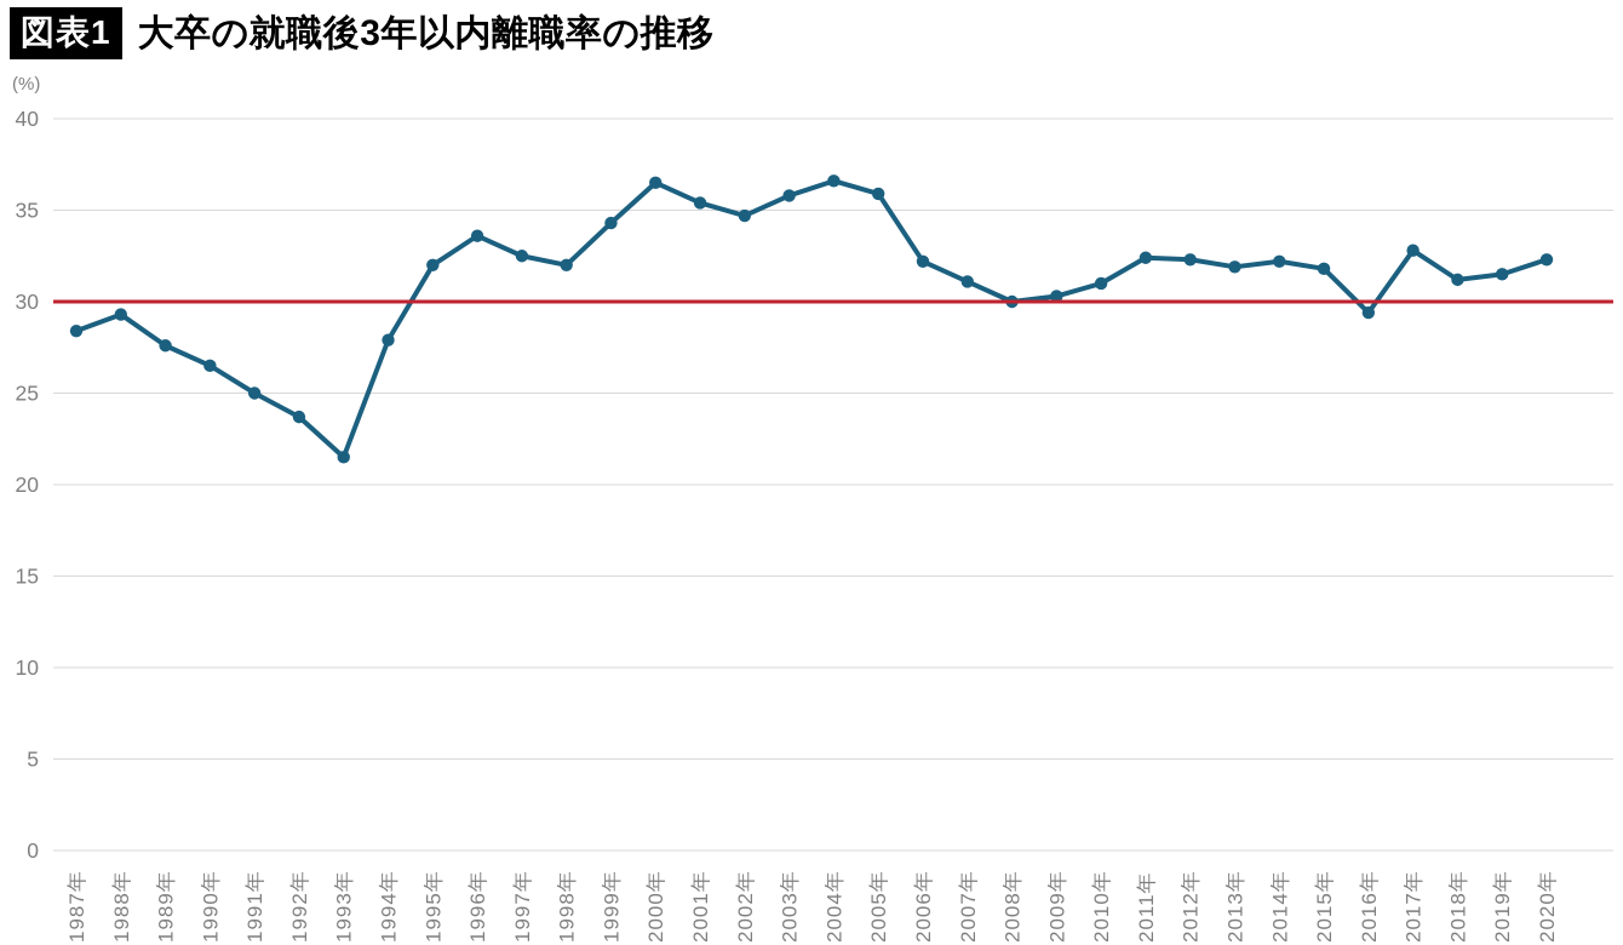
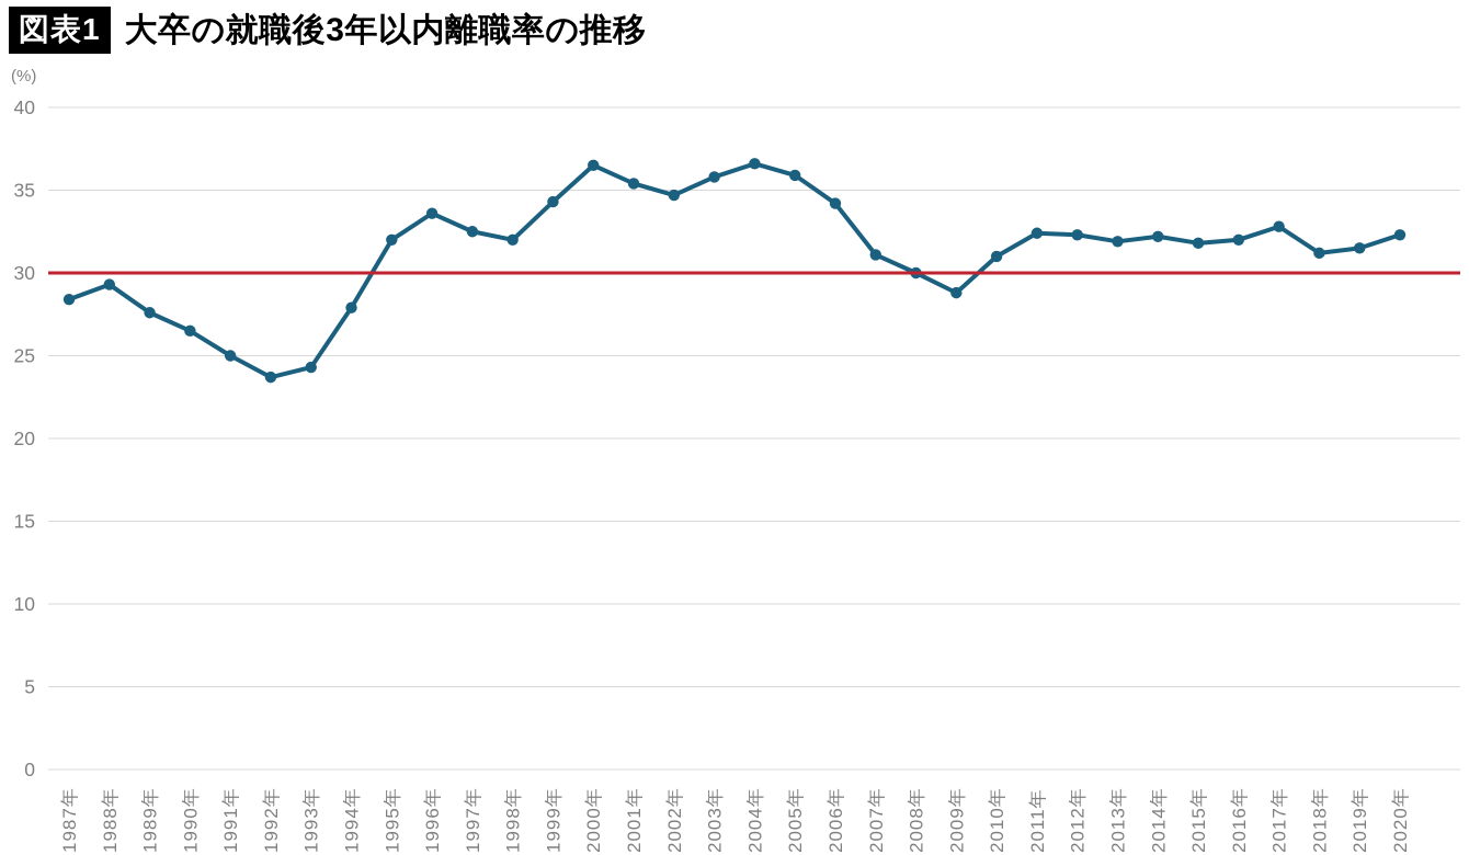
1993年: 21.5 -> 24.3
2006年: 32.2 -> 34.2
2009年: 30.3 -> 28.8
2016年: 29.4 -> 32.0
